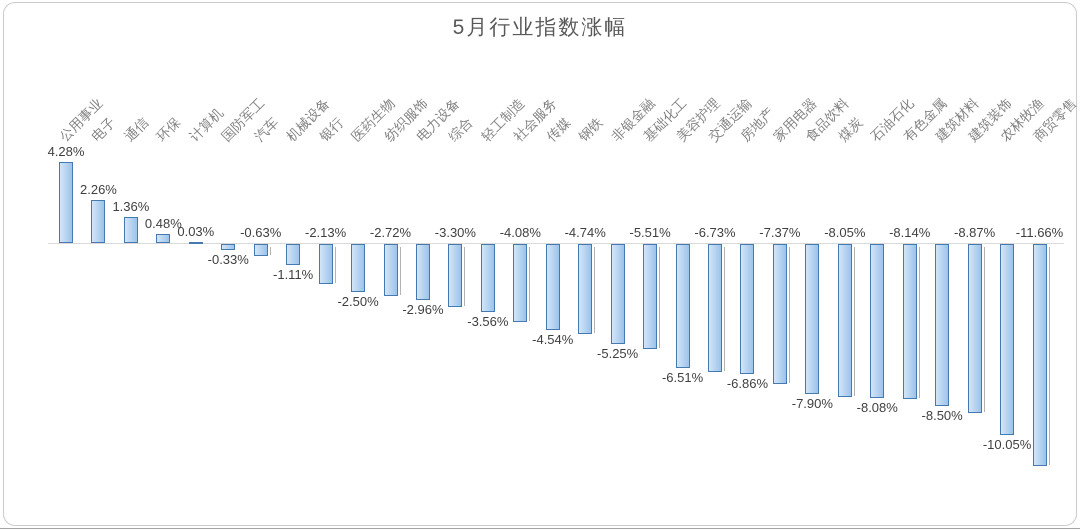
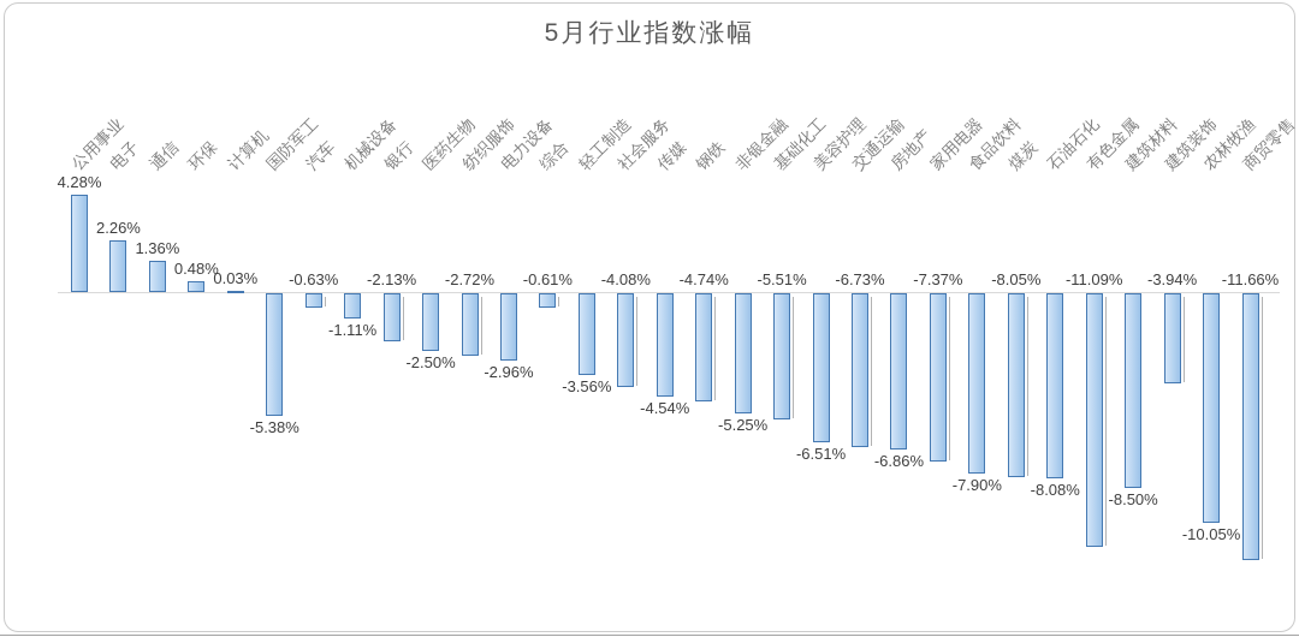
国防军工: -0.33% -> -5.38%
综合: -3.30% -> -0.61%
有色金属: -8.14% -> -11.09%
建筑装饰: -8.87% -> -3.94%
